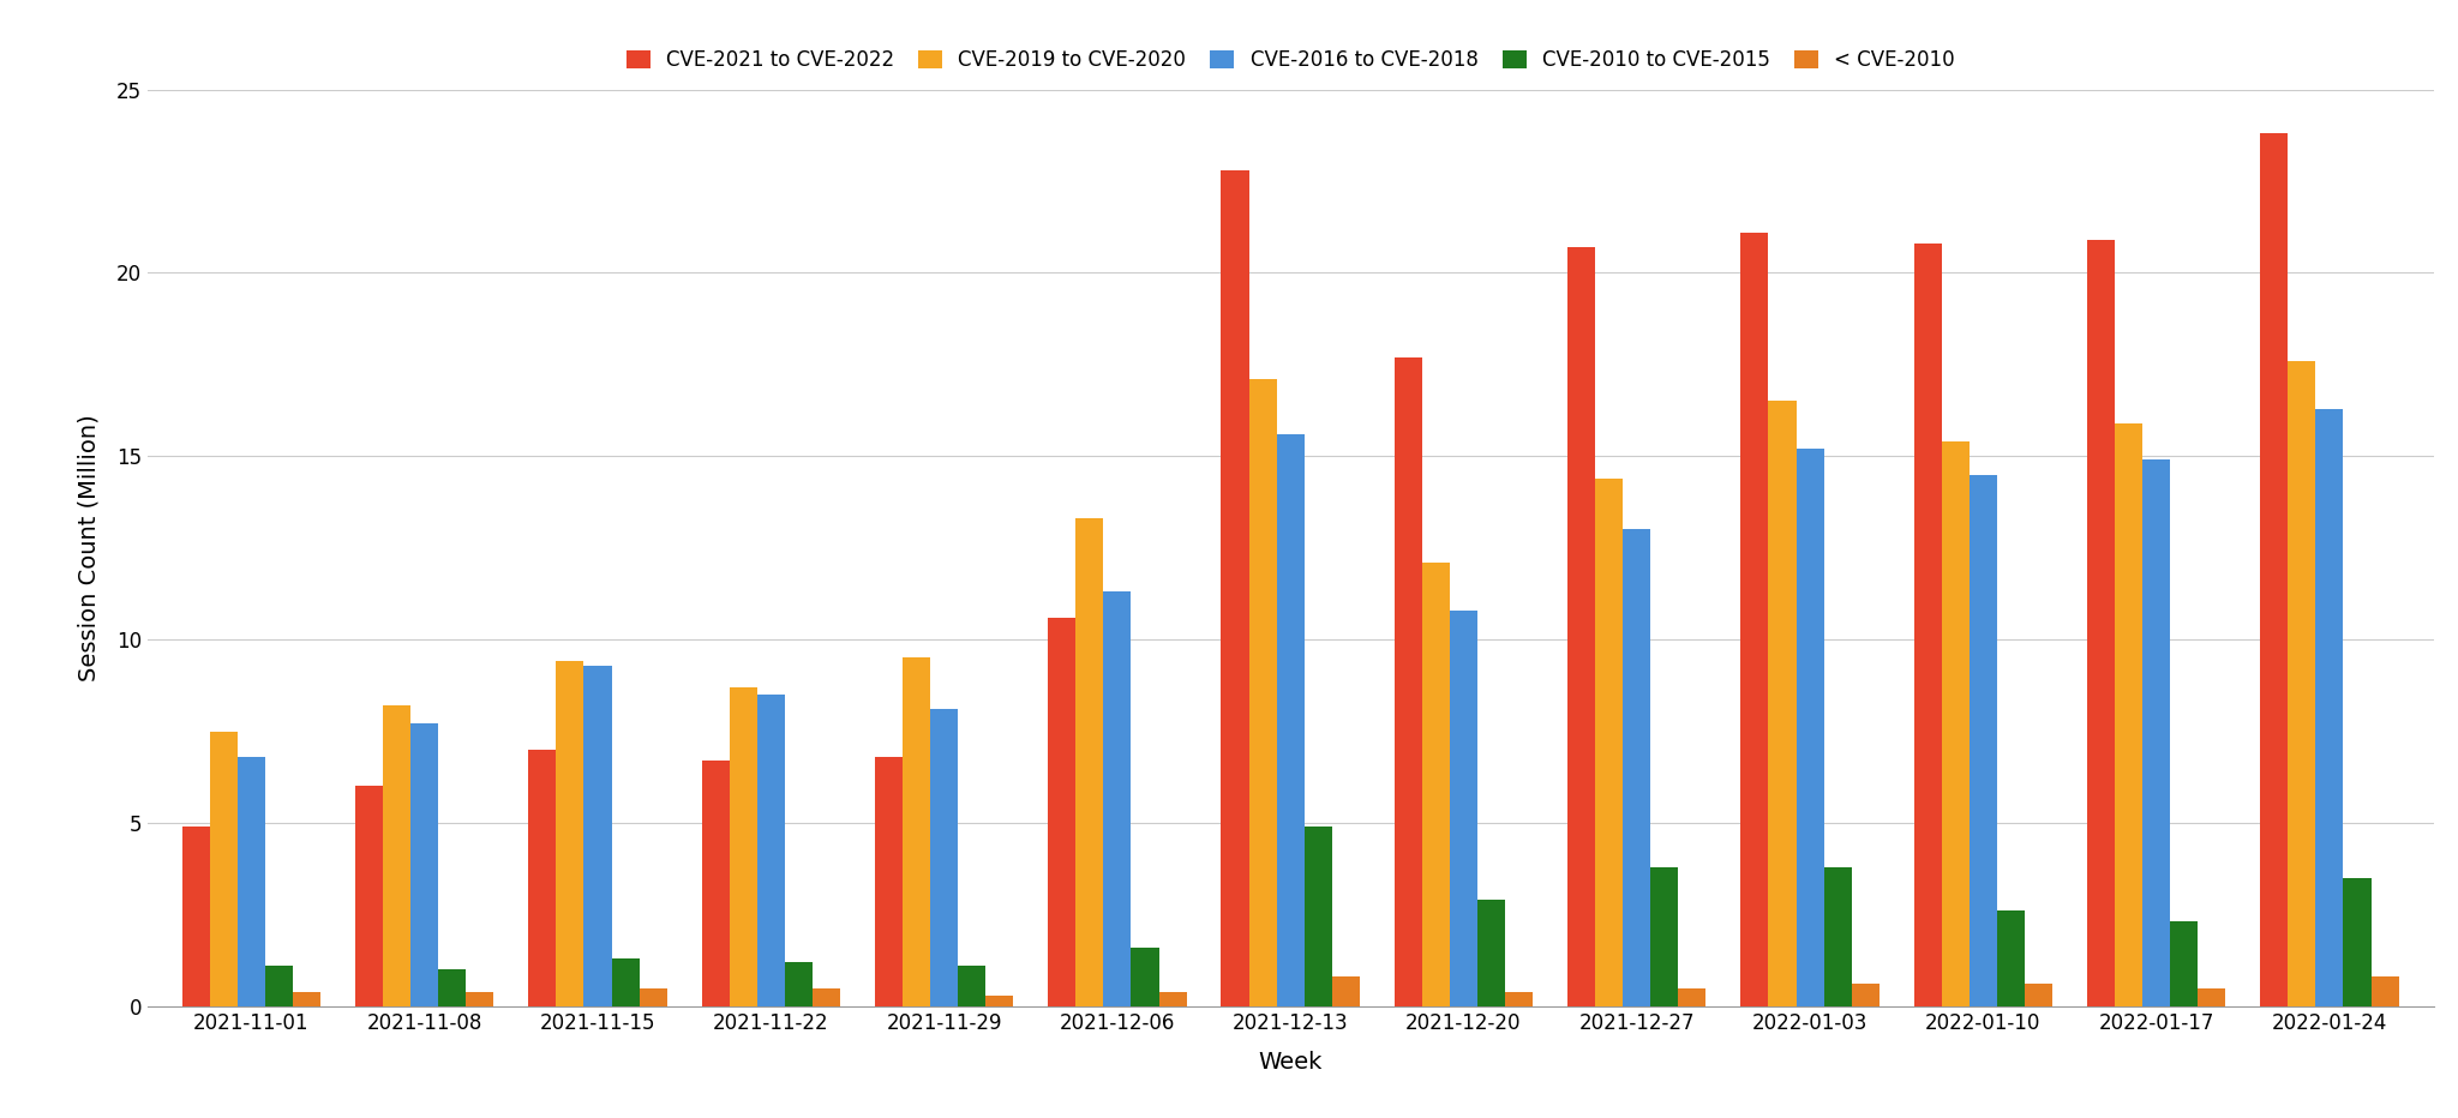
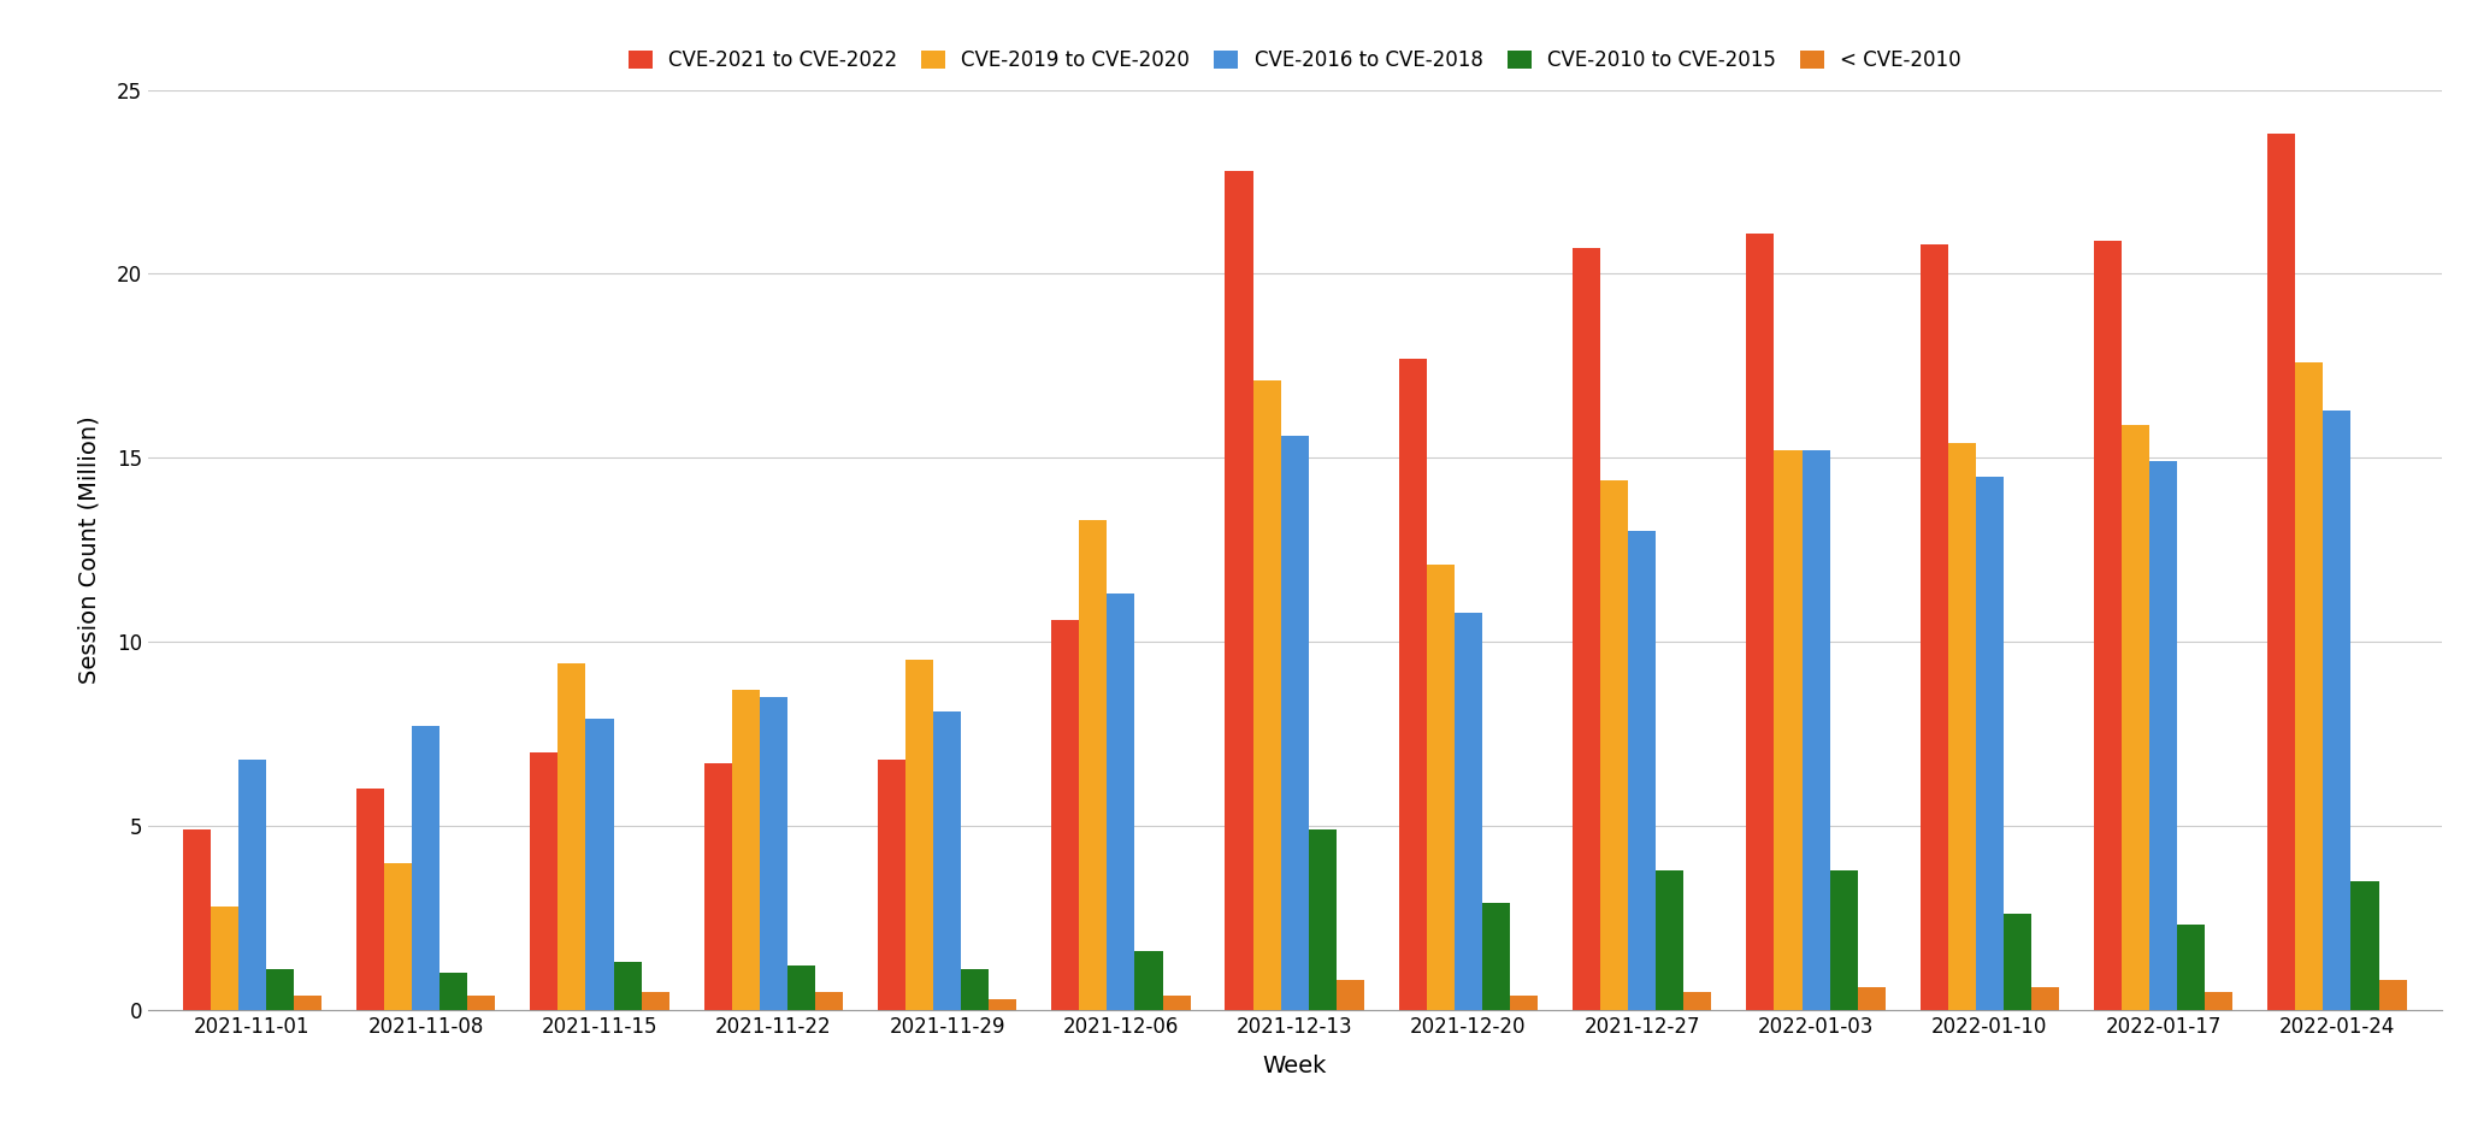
CVE-2019 to CVE-2020/2021-11-01: 7.5 -> 2.8
CVE-2019 to CVE-2020/2021-11-08: 8.2 -> 4.0
CVE-2016 to CVE-2018/2021-11-15: 9.3 -> 7.9
CVE-2019 to CVE-2020/2022-01-03: 16.5 -> 15.2
